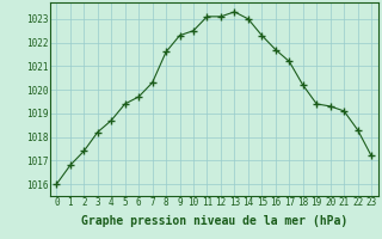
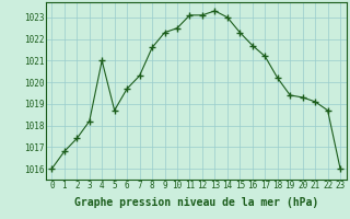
4: 1018.7 -> 1021.0
5: 1019.4 -> 1018.7
22: 1018.3 -> 1018.7
23: 1017.2 -> 1016.0
